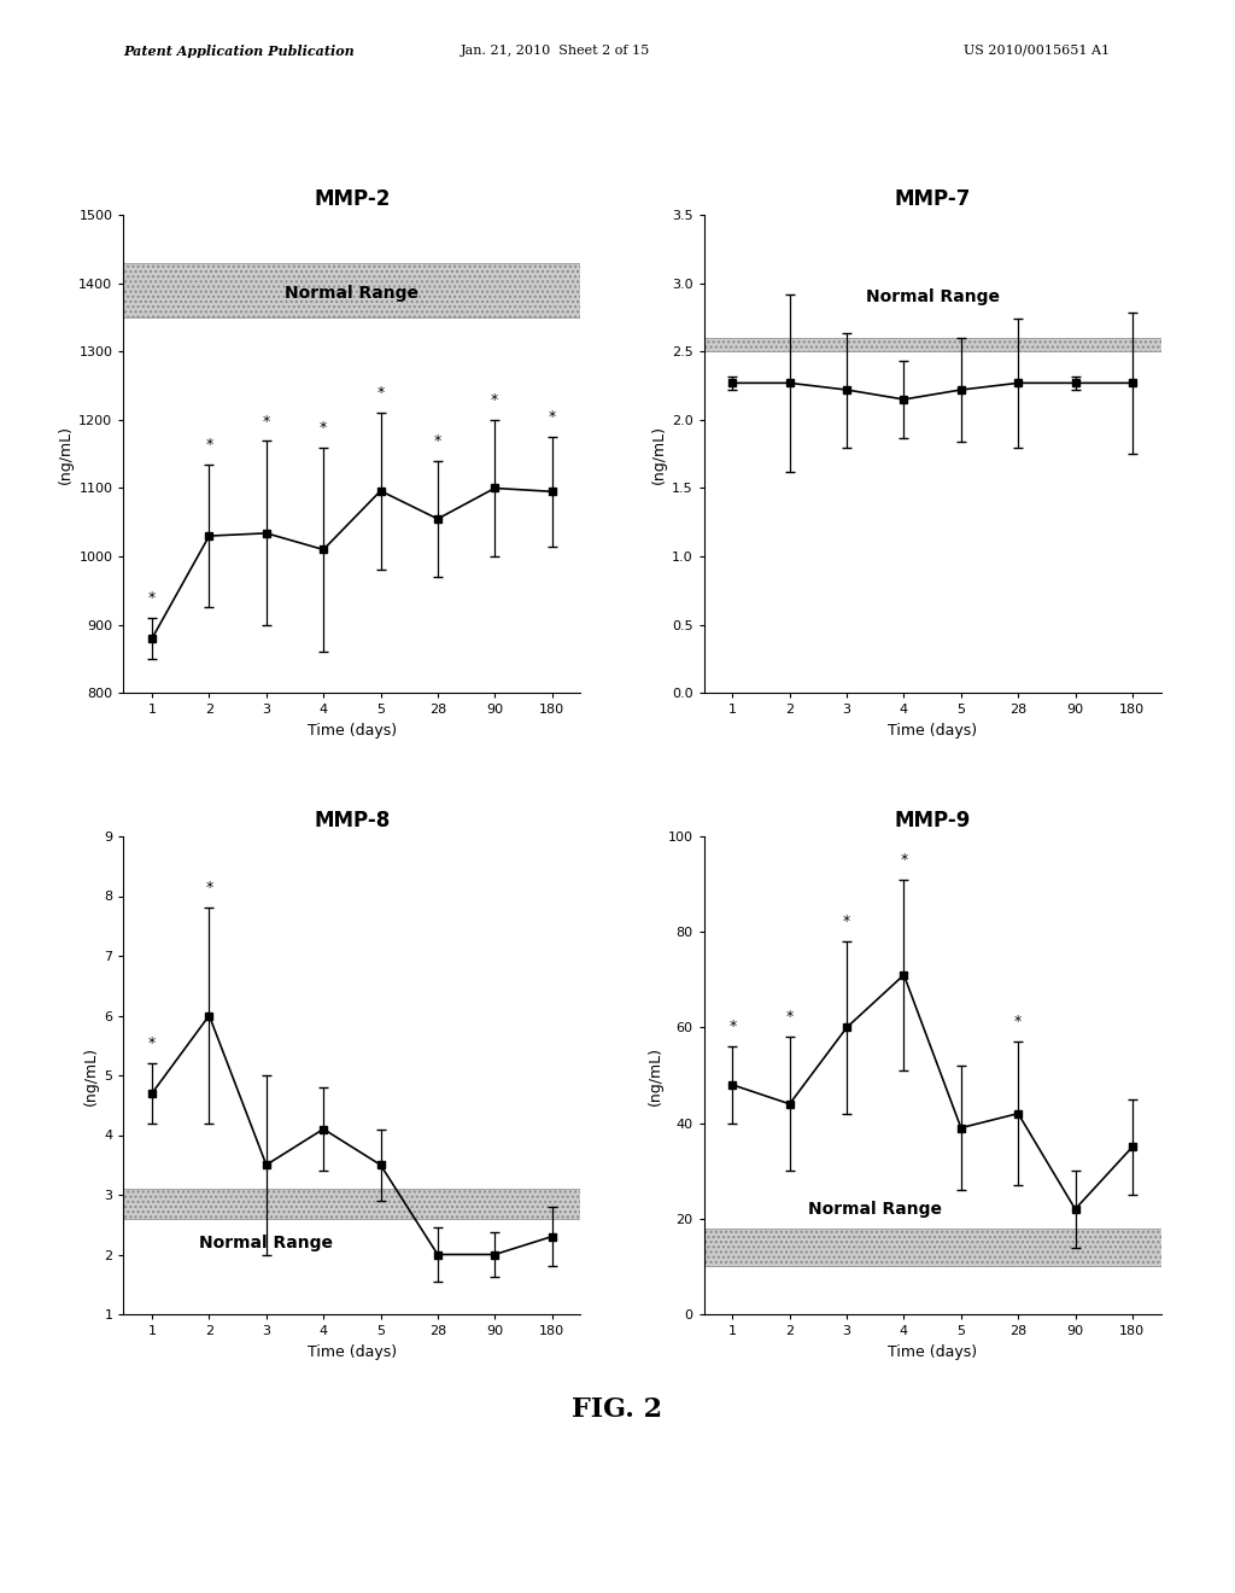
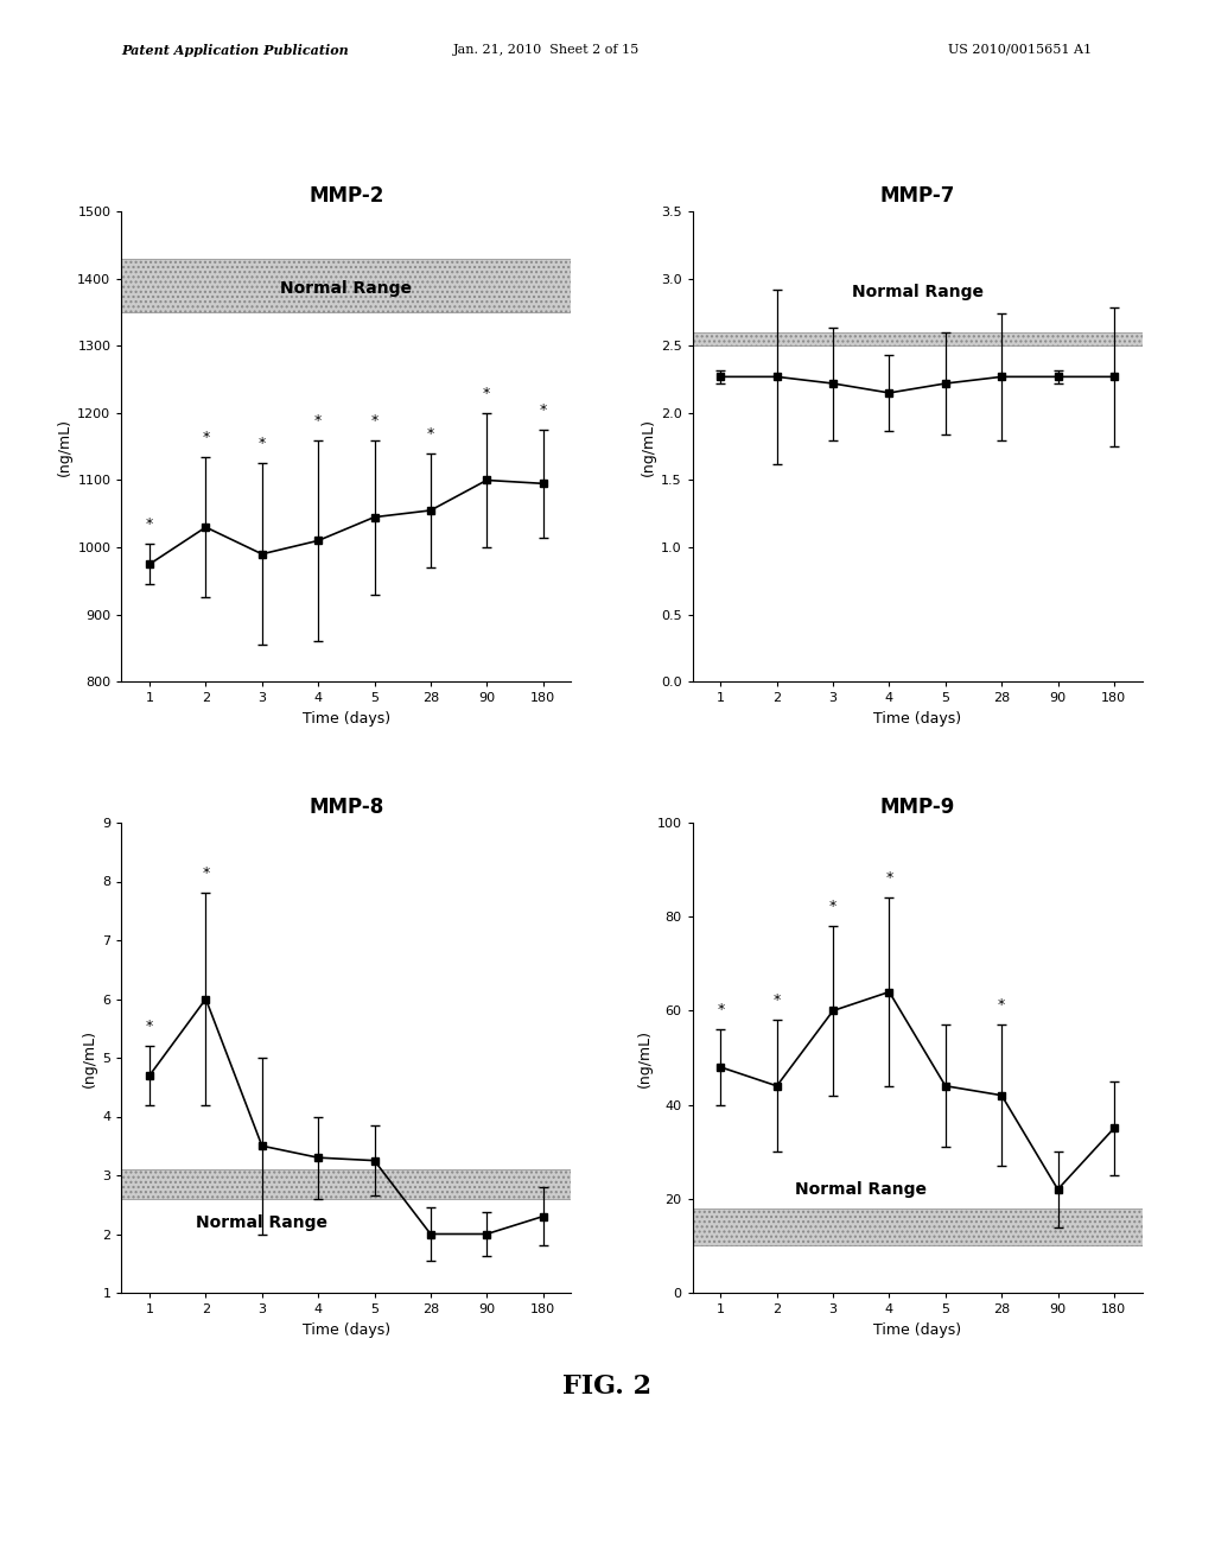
MMP-2/1: 880 -> 975
MMP-2/3: 1034 -> 990
MMP-2/5: 1096 -> 1045
MMP-8/4: 4.10 -> 3.30
MMP-8/5: 3.50 -> 3.25
MMP-9/4: 71 -> 64
MMP-9/5: 39 -> 44
